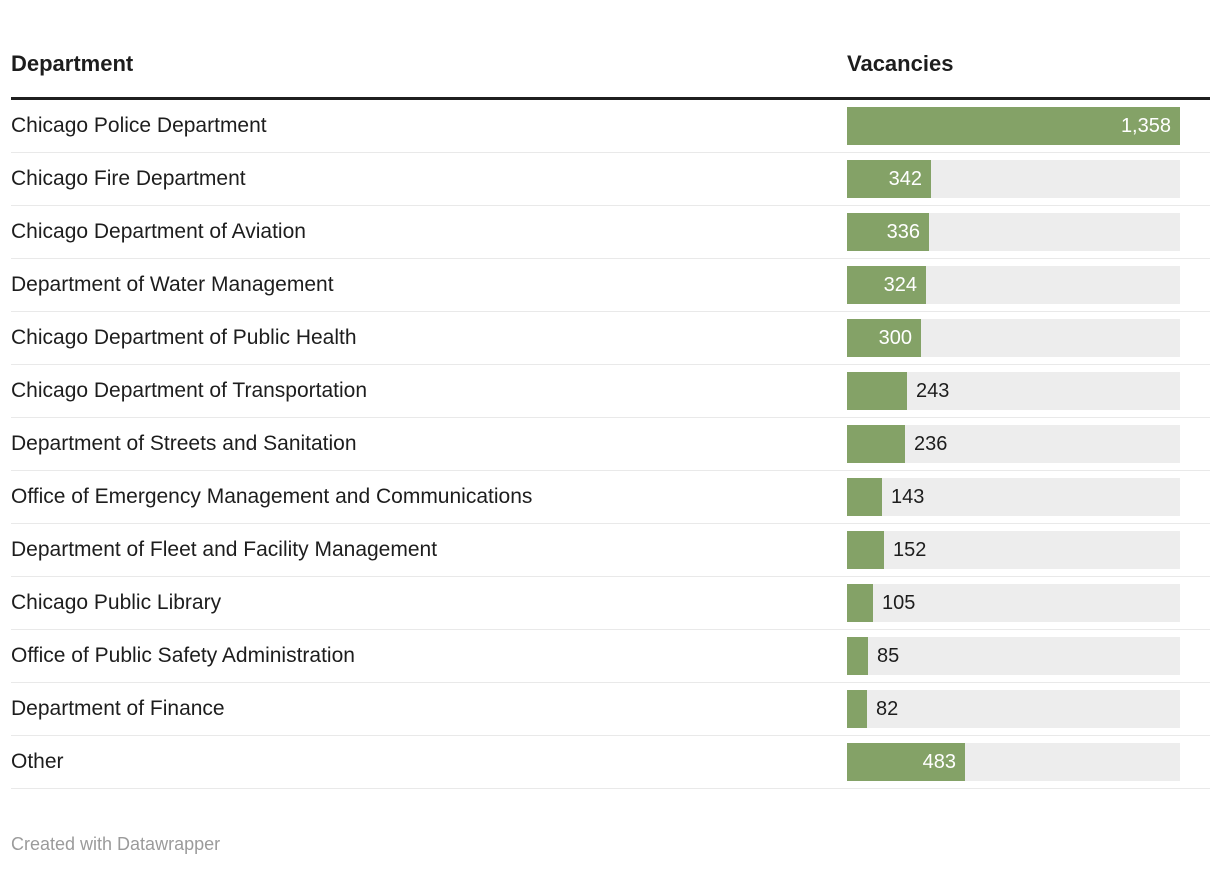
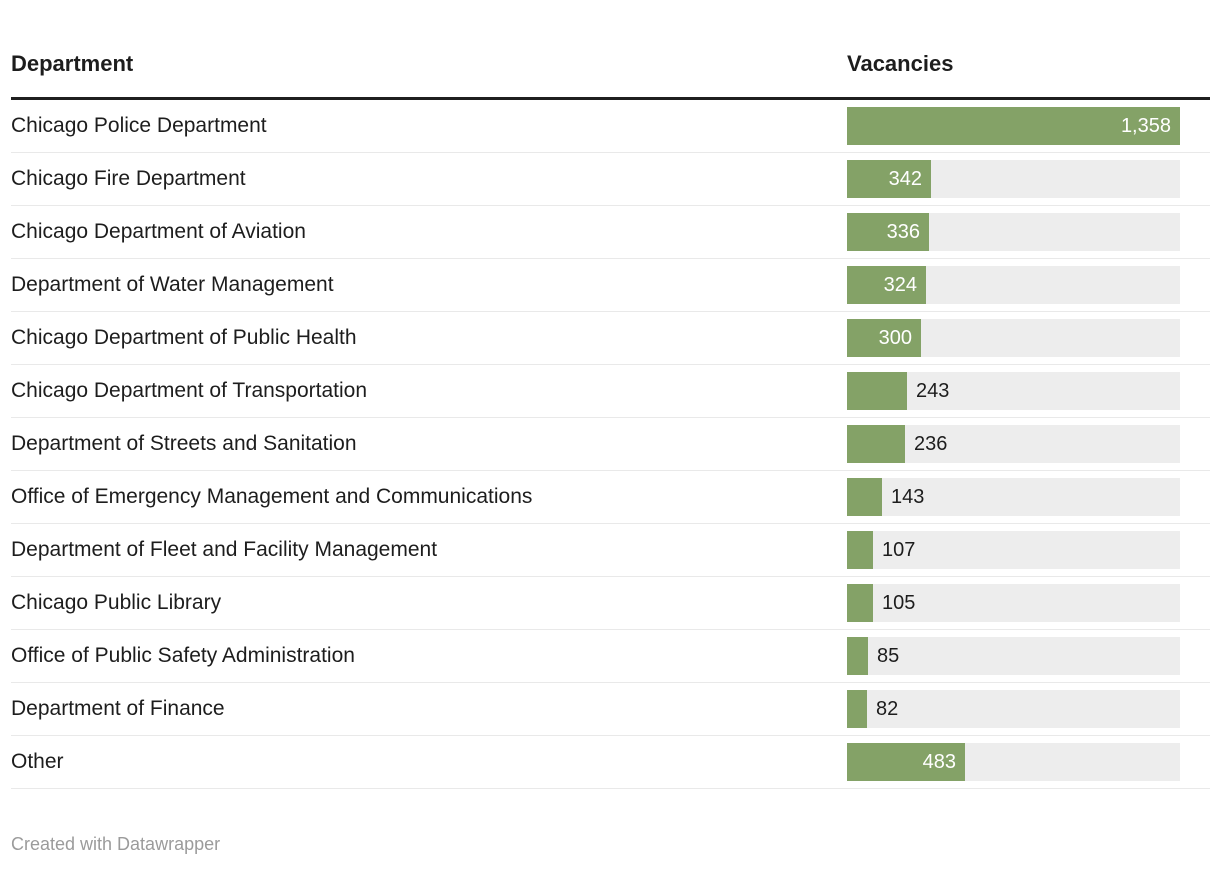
Department of Fleet and Facility Management: 152 -> 107
